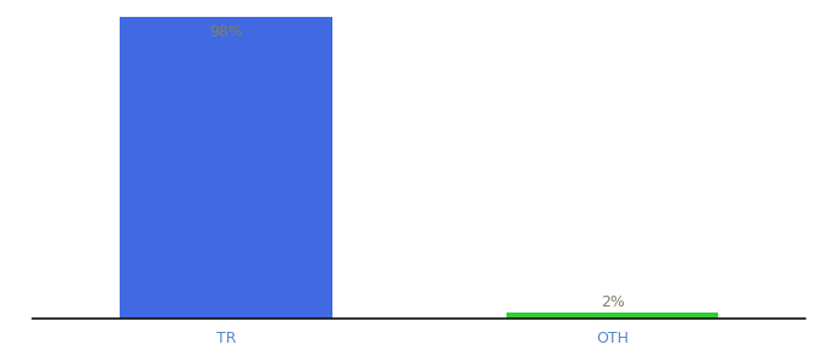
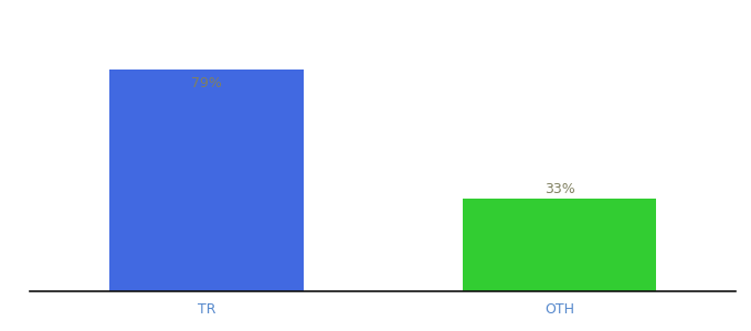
TR: 98% -> 79%
OTH: 2% -> 33%
